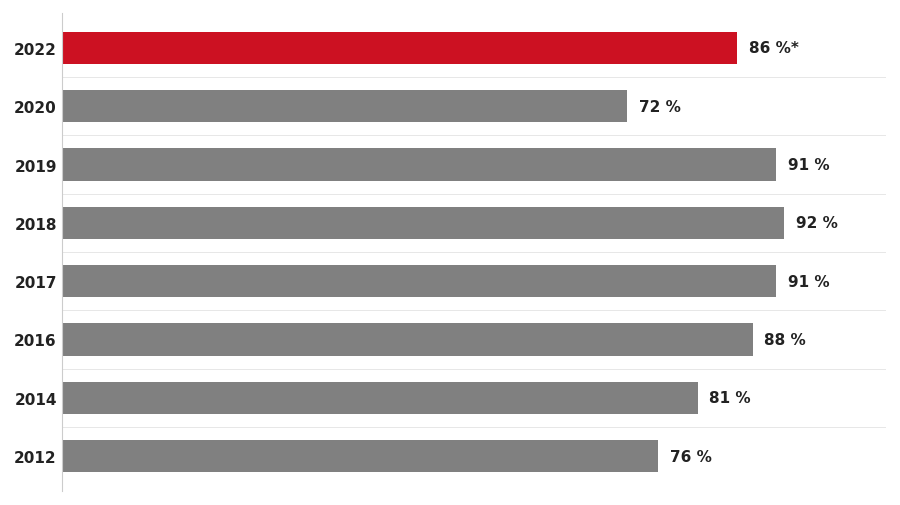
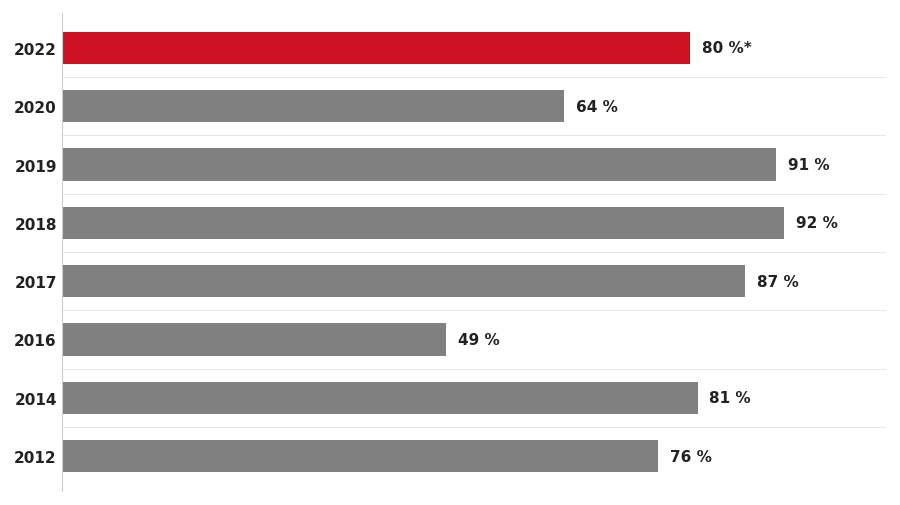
2022: 86 -> 80
2020: 72 -> 64
2017: 91 -> 87
2016: 88 -> 49
